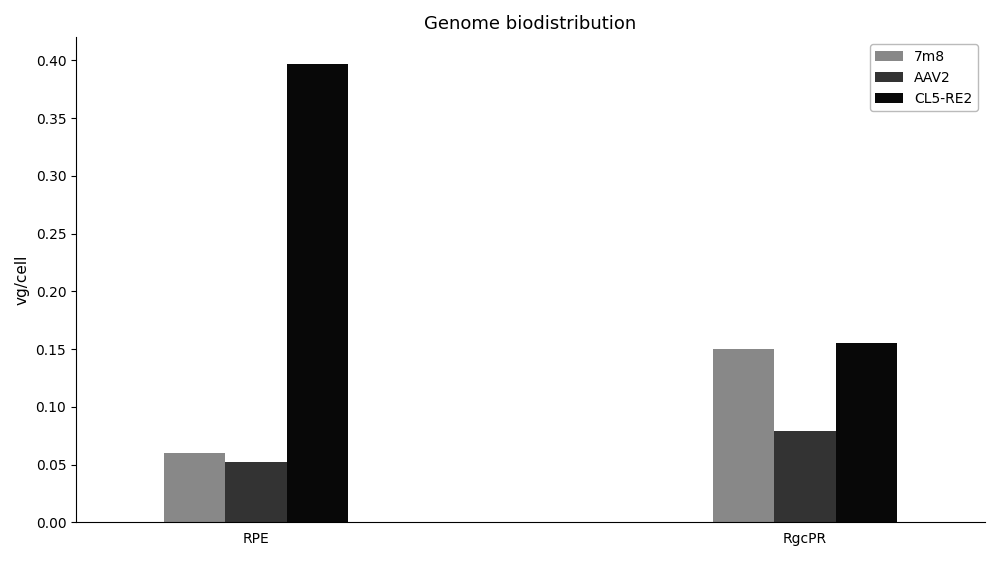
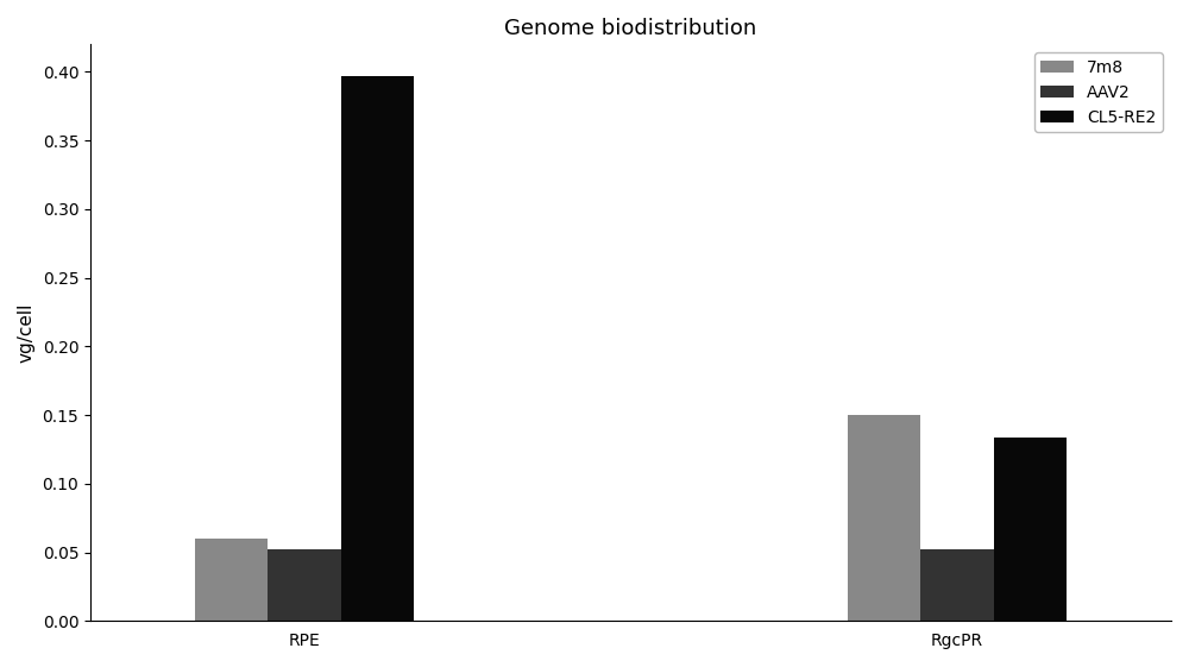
AAV2/RgcPR: 0.079 -> 0.052
CL5-RE2/RgcPR: 0.155 -> 0.134
